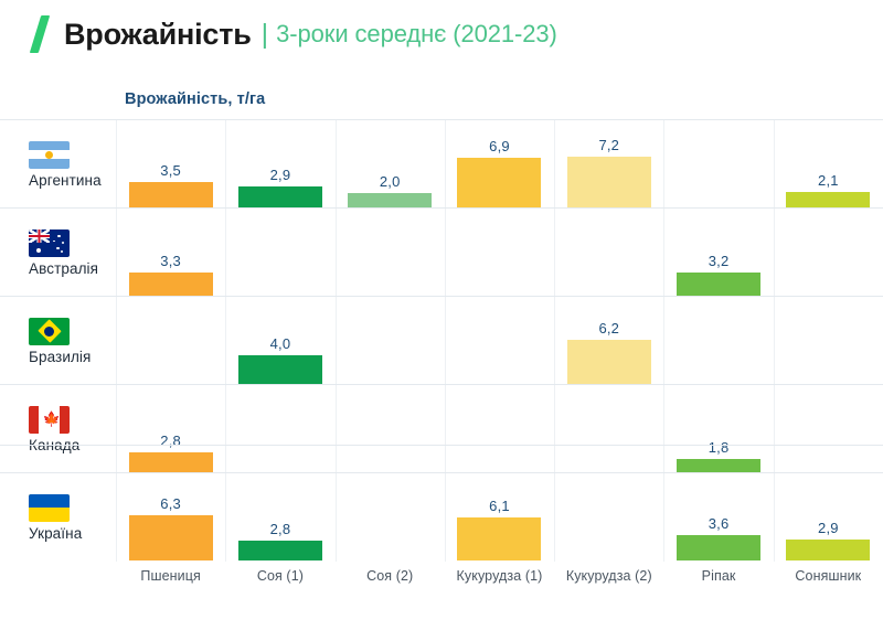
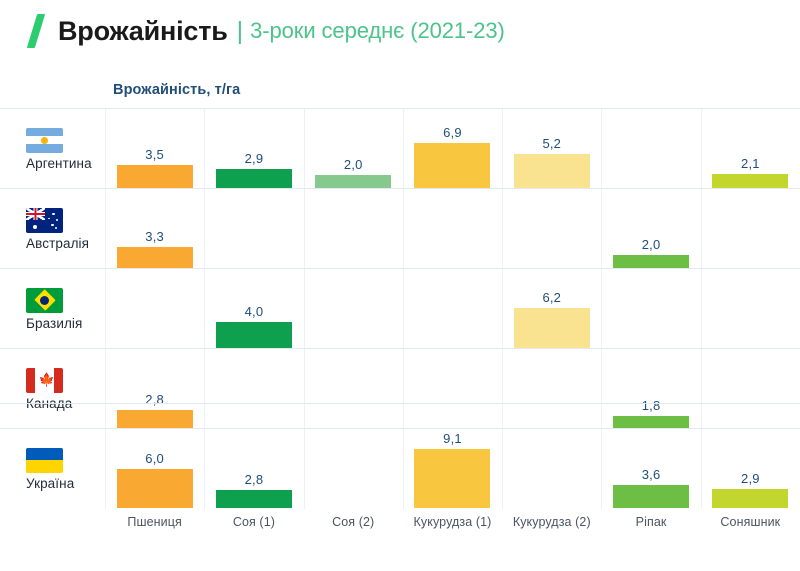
Україна/Пшениця: 6,3 -> 6,0
Україна/Кукурудза (1): 6,1 -> 9,1
Аргентина/Кукурудза (2): 7,2 -> 5,2
Австралія/Ріпак: 3,2 -> 2,0
